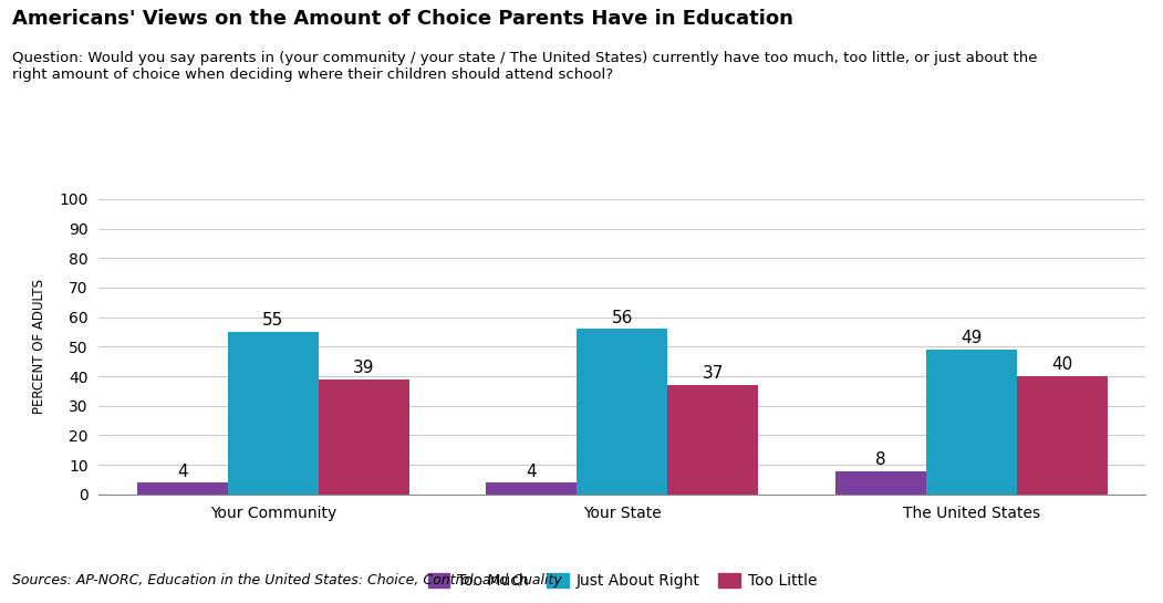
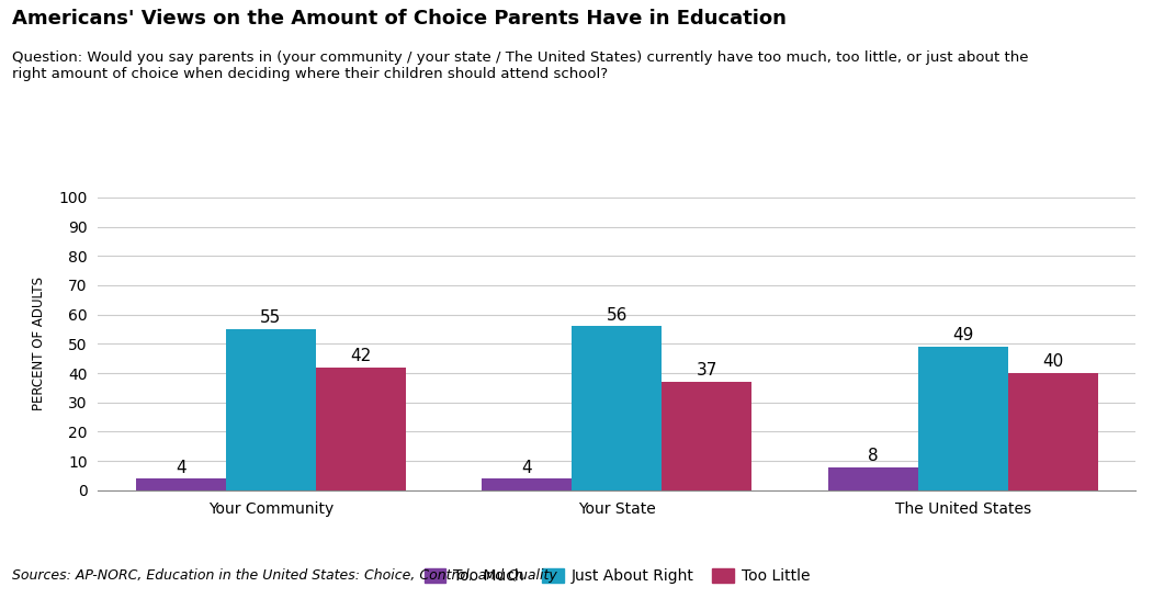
Too Little/Your Community: 39 -> 42
